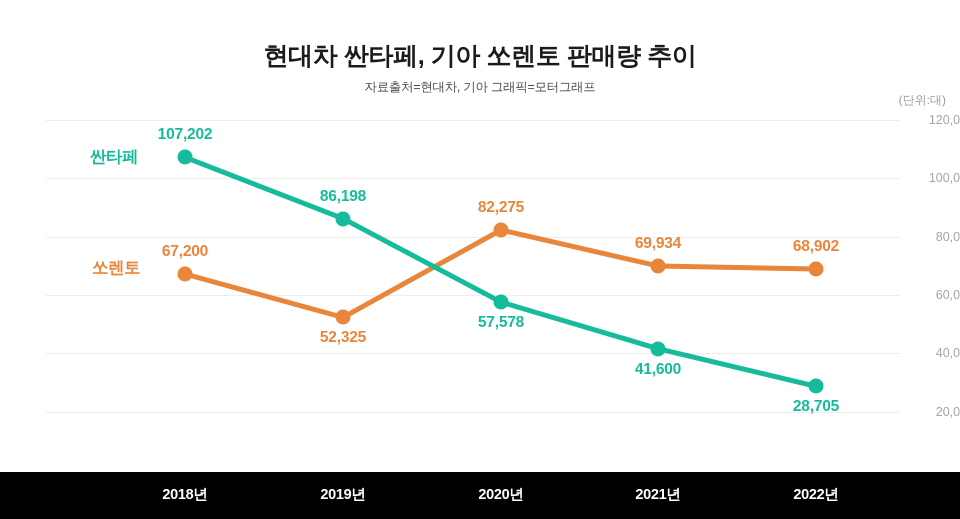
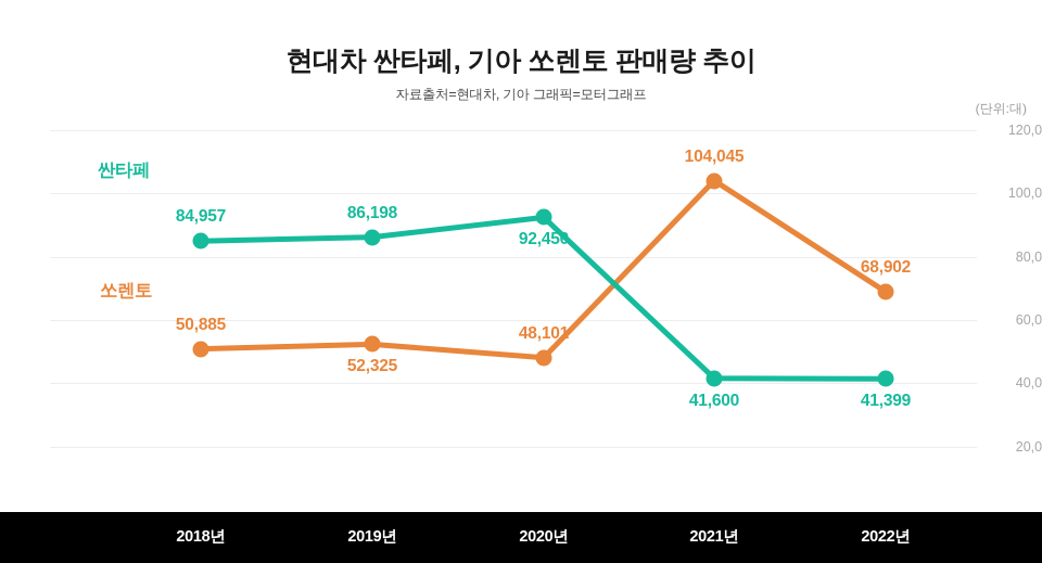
싼타페/2018년: 107,202 -> 84,957
쏘렌토/2018년: 67,200 -> 50,885
싼타페/2020년: 57,578 -> 92,450
쏘렌토/2020년: 82,275 -> 48,101
쏘렌토/2021년: 69,934 -> 104,045
싼타페/2022년: 28,705 -> 41,399
